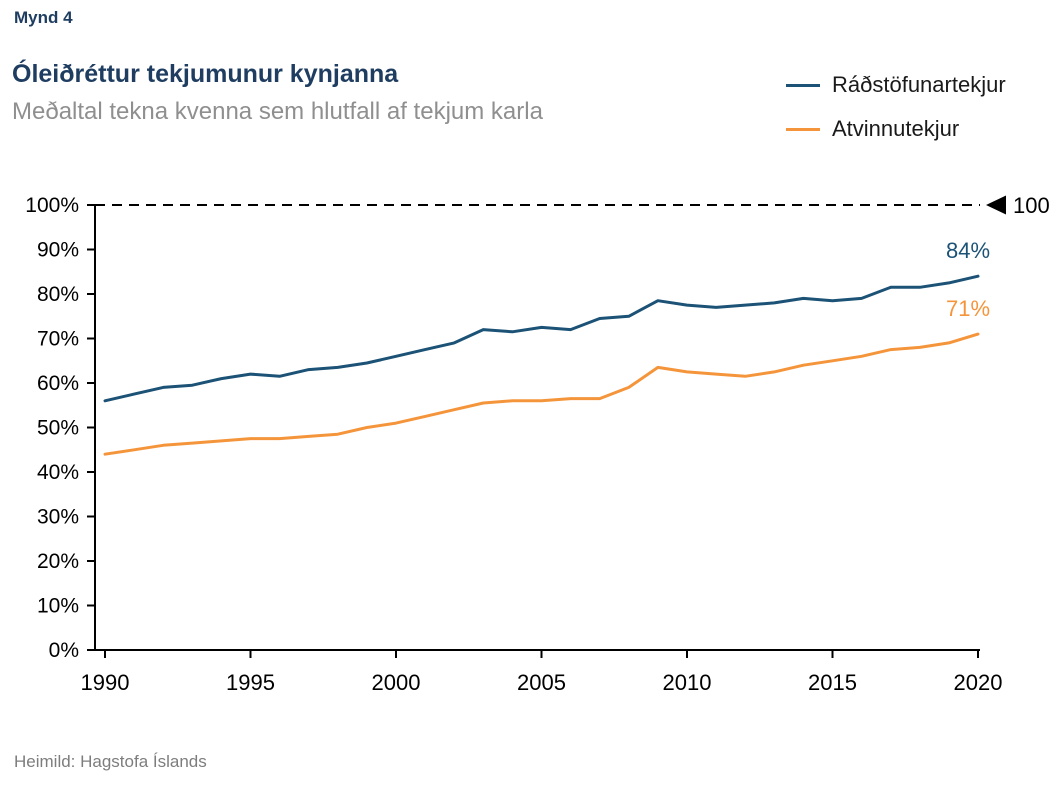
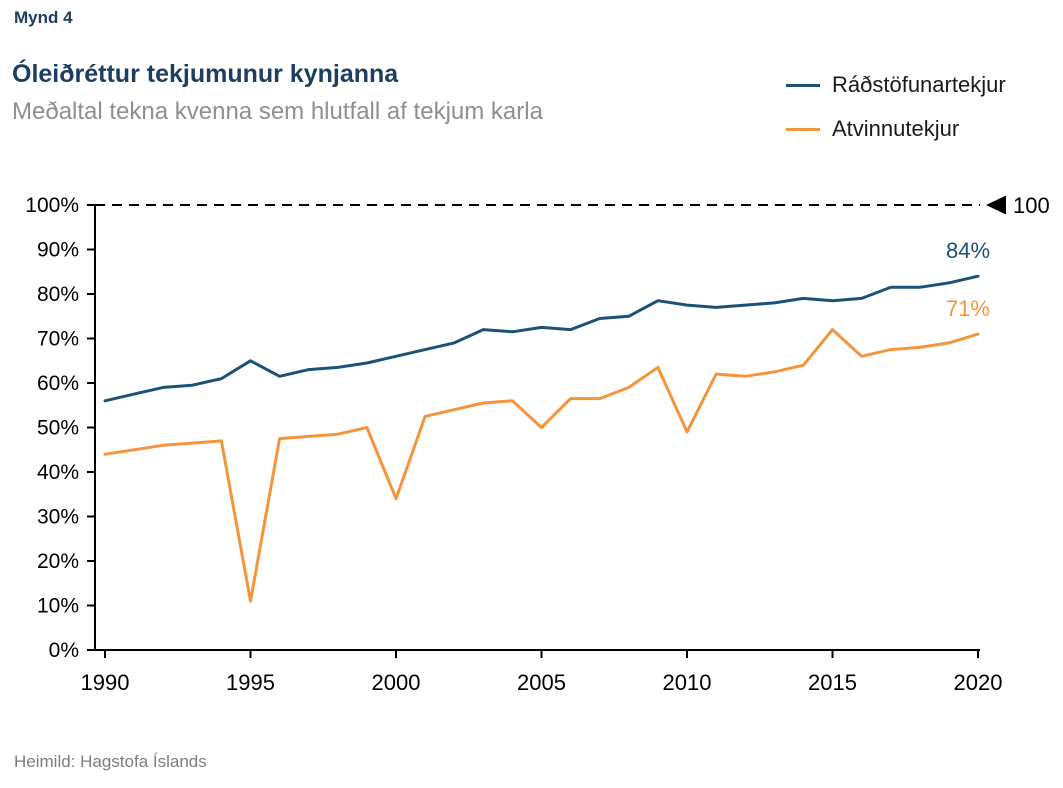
Ráðstöfunartekjur/1995: 62% -> 65%
Atvinnutekjur/1995: 48% -> 11%
Atvinnutekjur/2000: 51% -> 34%
Atvinnutekjur/2005: 56% -> 50%
Atvinnutekjur/2010: 62% -> 49%
Atvinnutekjur/2015: 65% -> 72%
